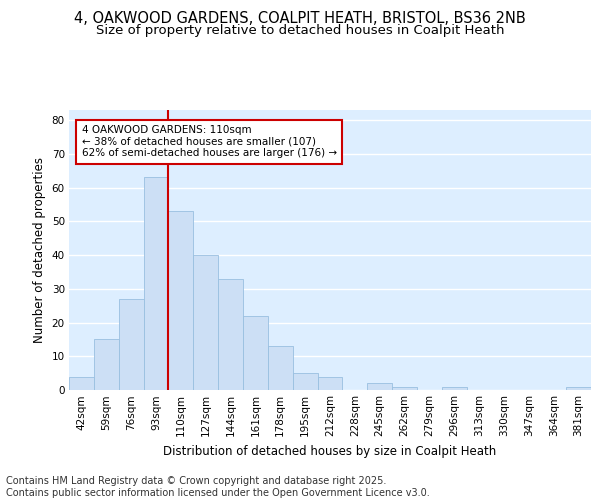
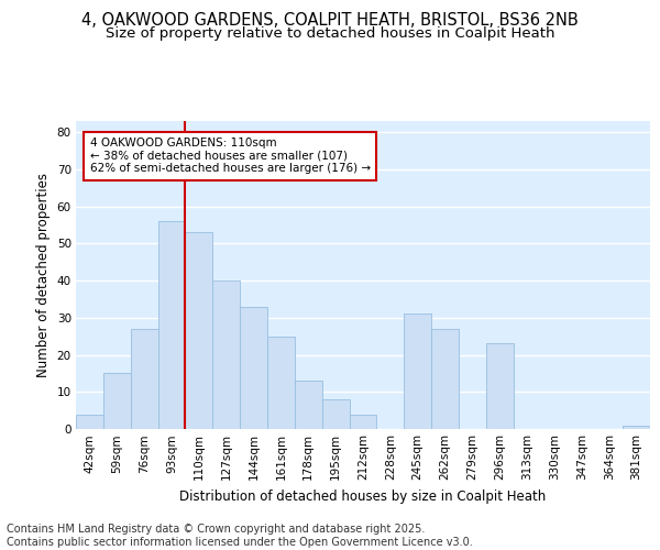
93sqm: 63 -> 56
161sqm: 22 -> 25
195sqm: 5 -> 8
245sqm: 2 -> 31
262sqm: 1 -> 27
296sqm: 1 -> 23
